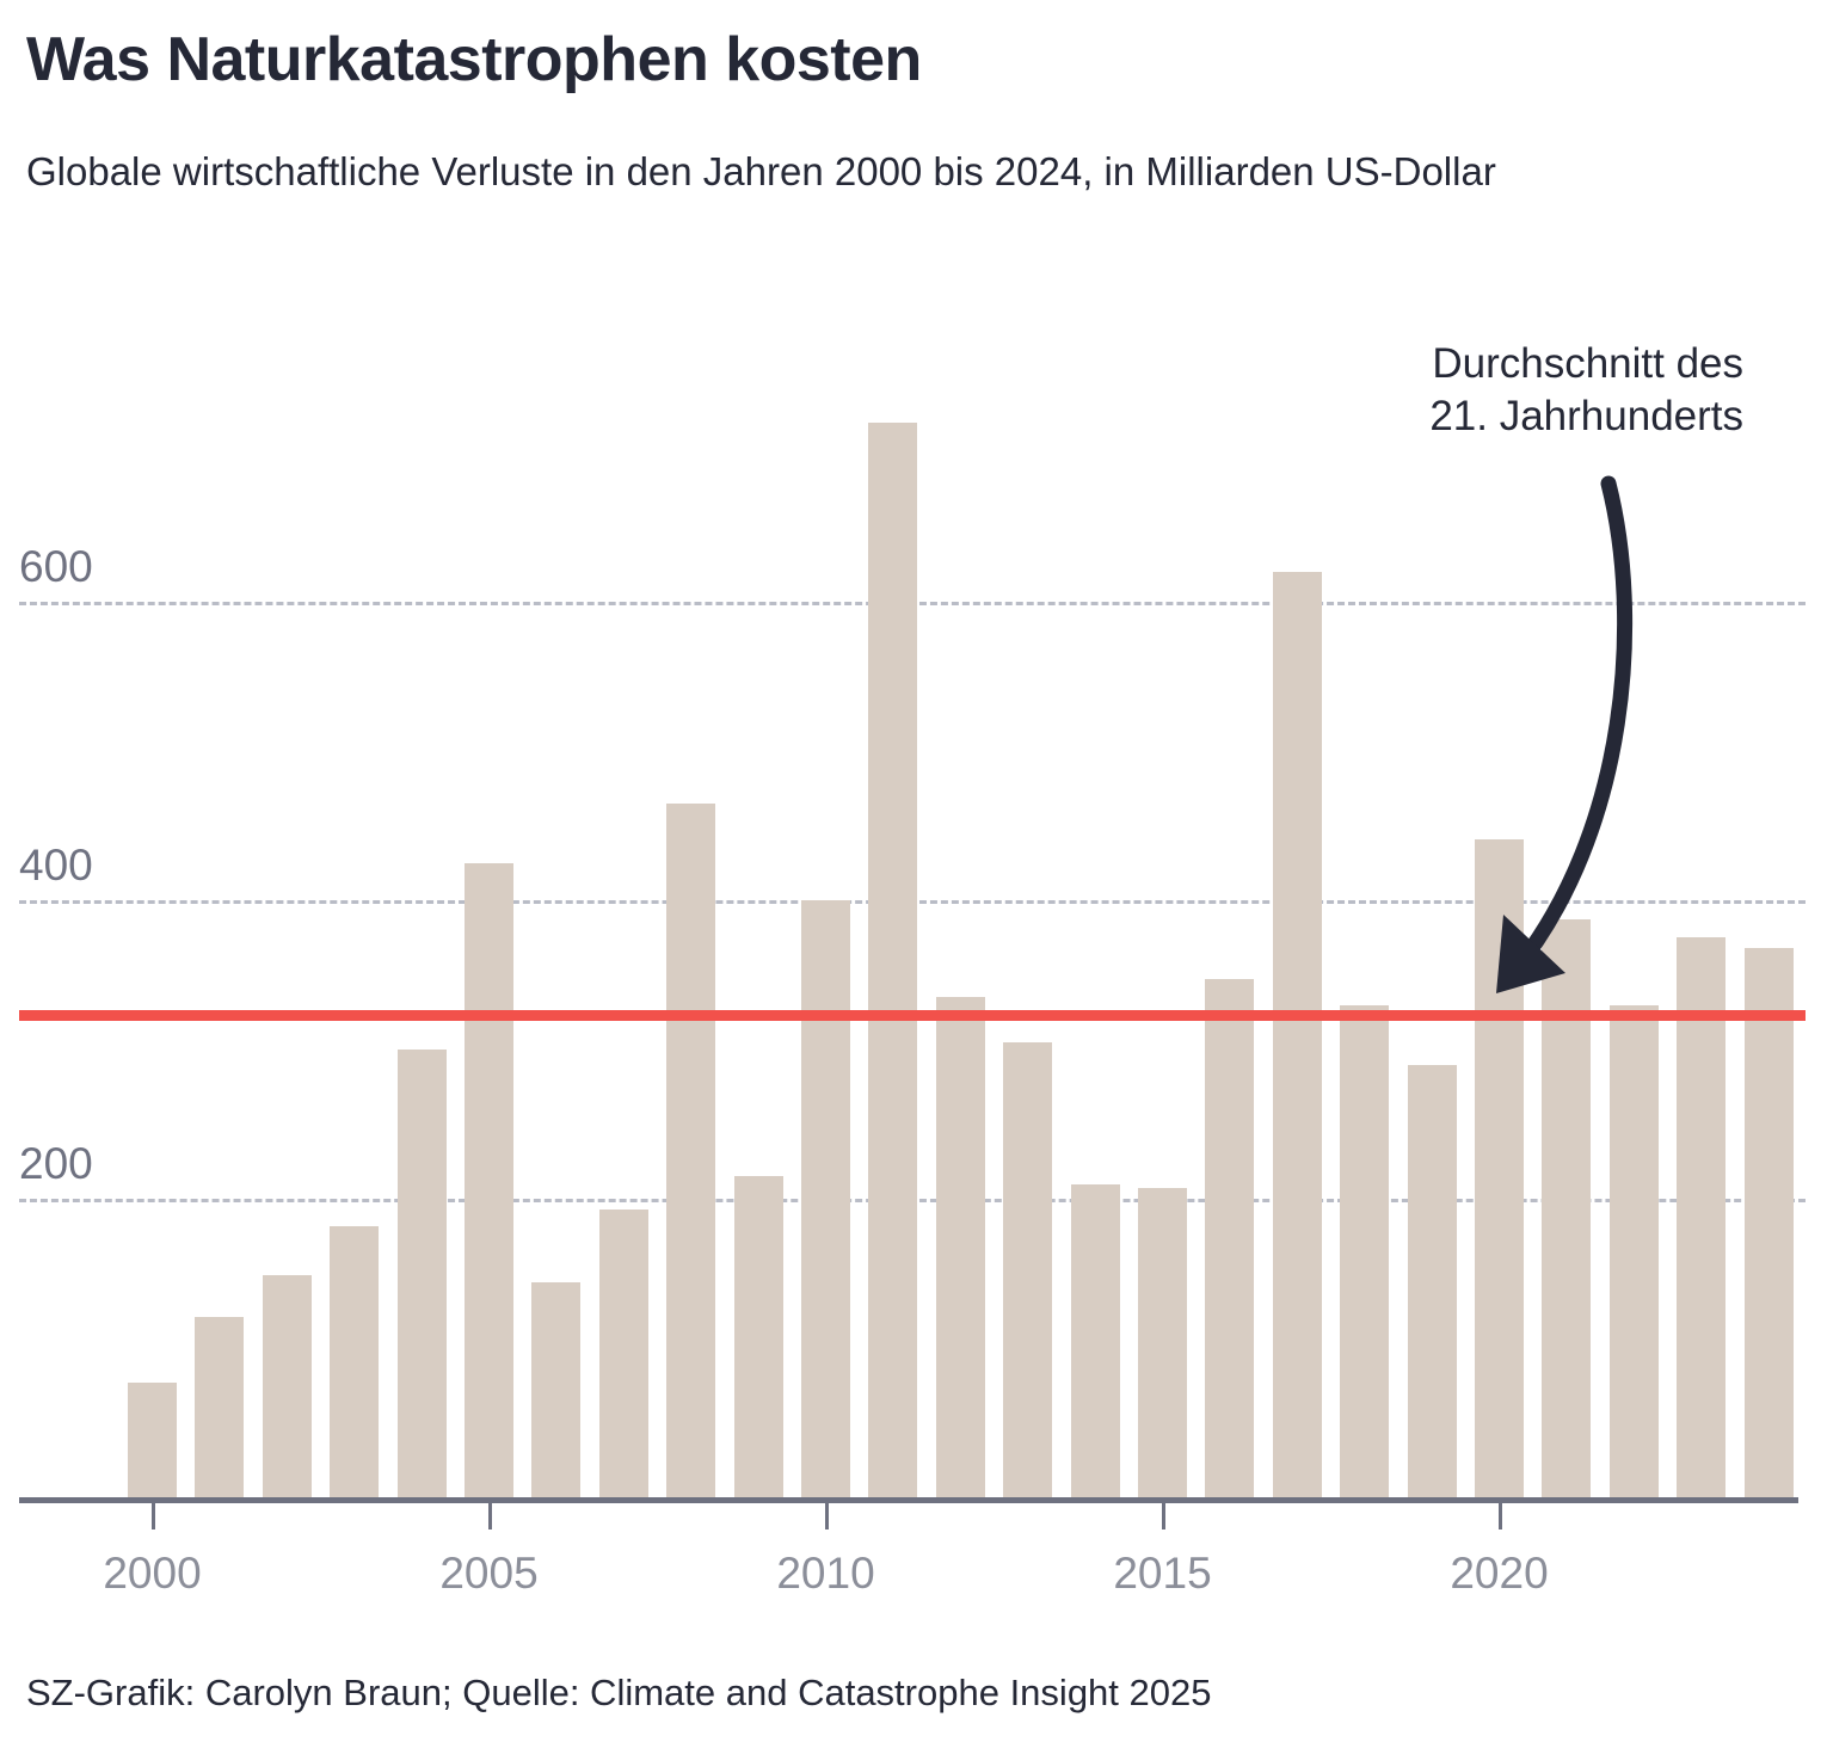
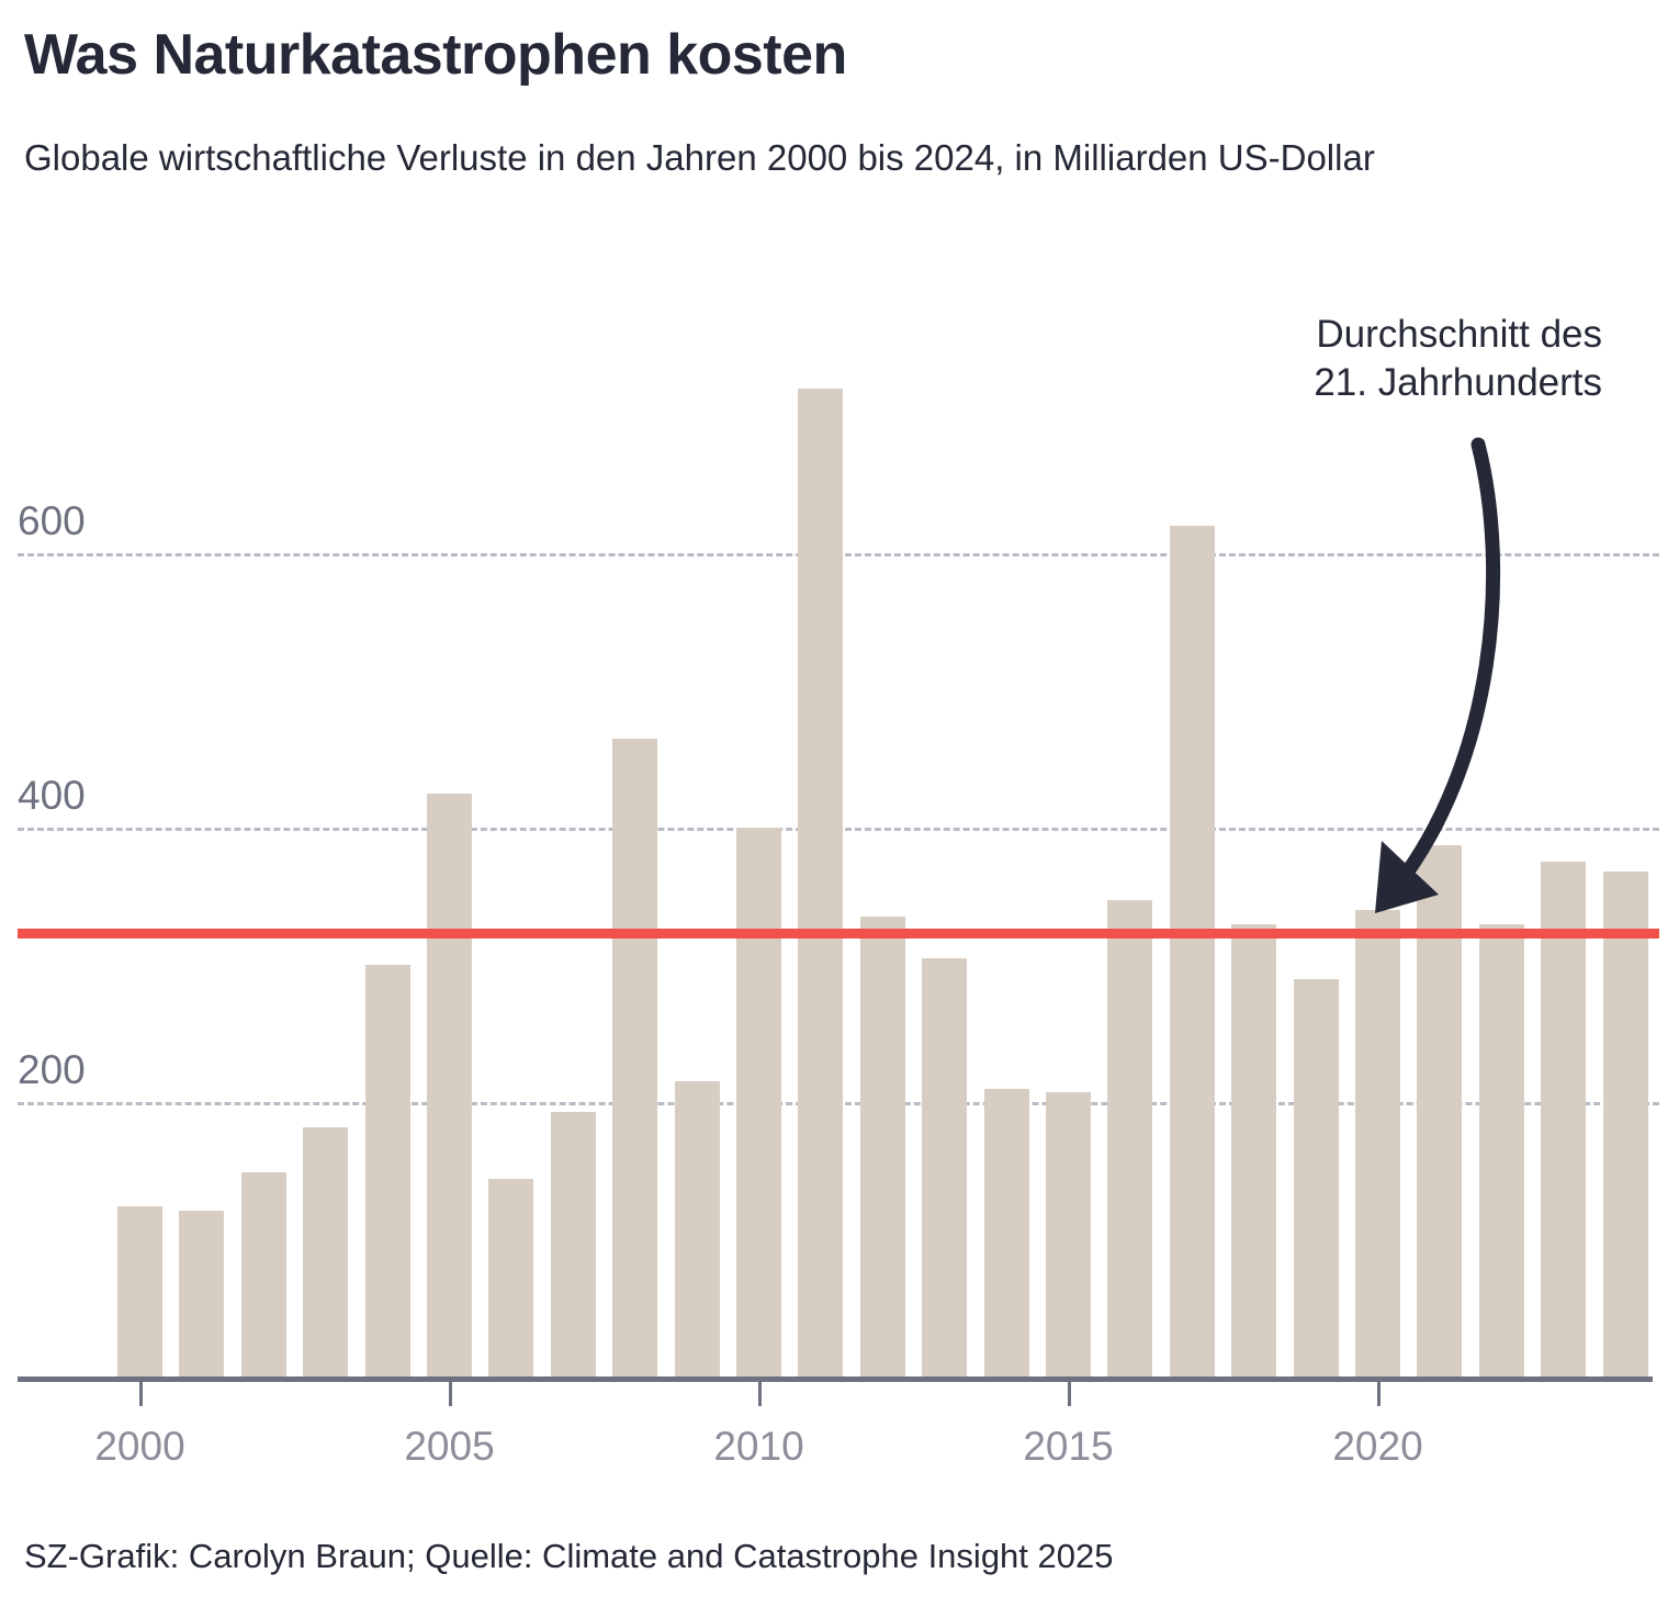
2000: 77 -> 124
2020: 441 -> 340
